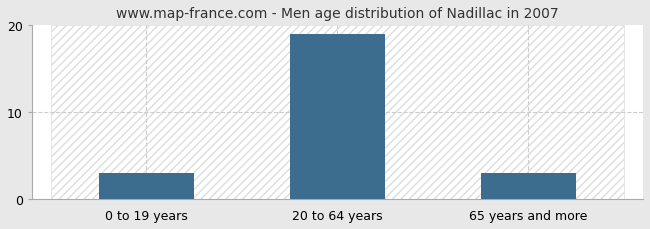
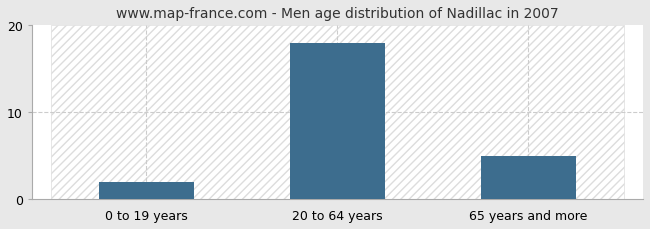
0 to 19 years: 3 -> 2
20 to 64 years: 19 -> 18
65 years and more: 3 -> 5
